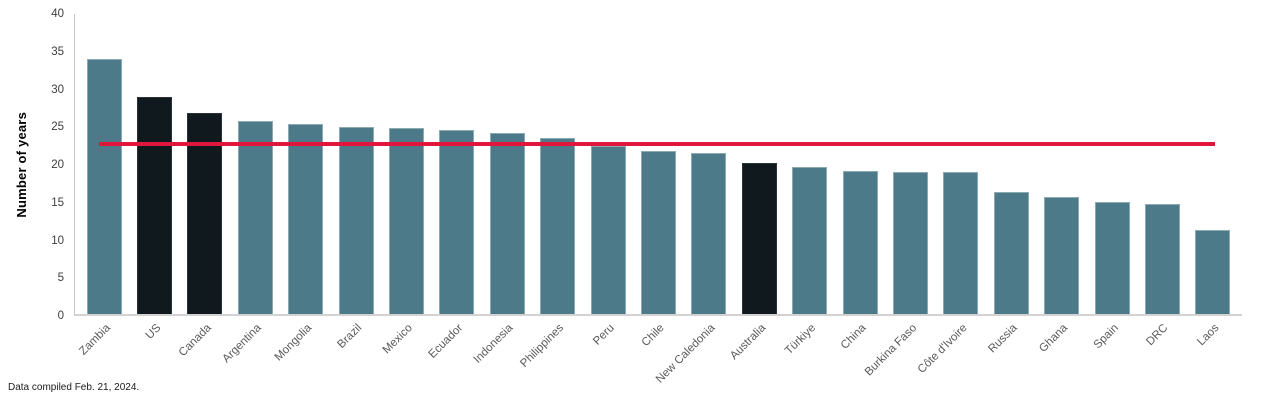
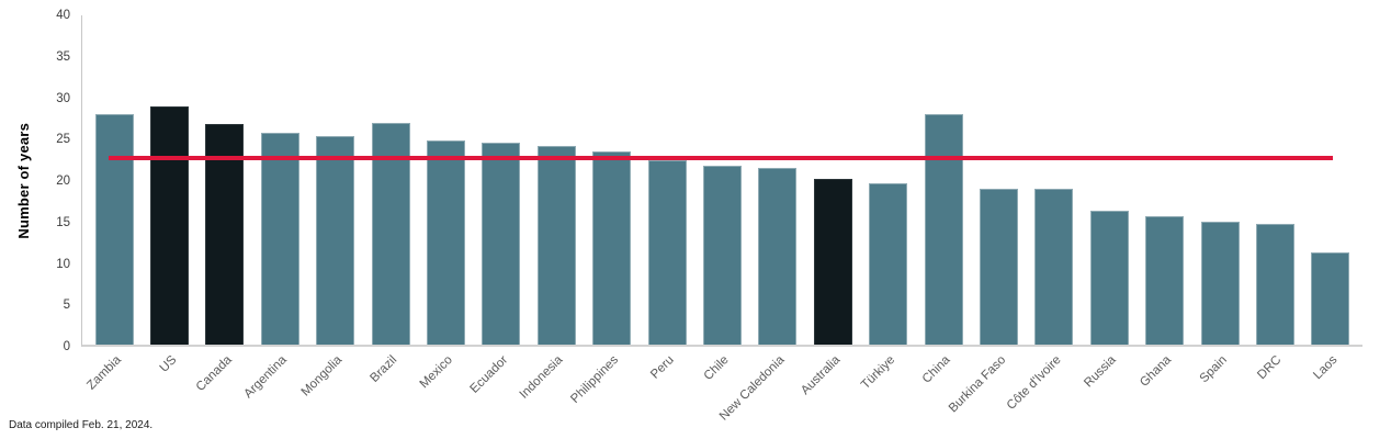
Zambia: 34 -> 28
Brazil: 25 -> 27
China: 19 -> 28
